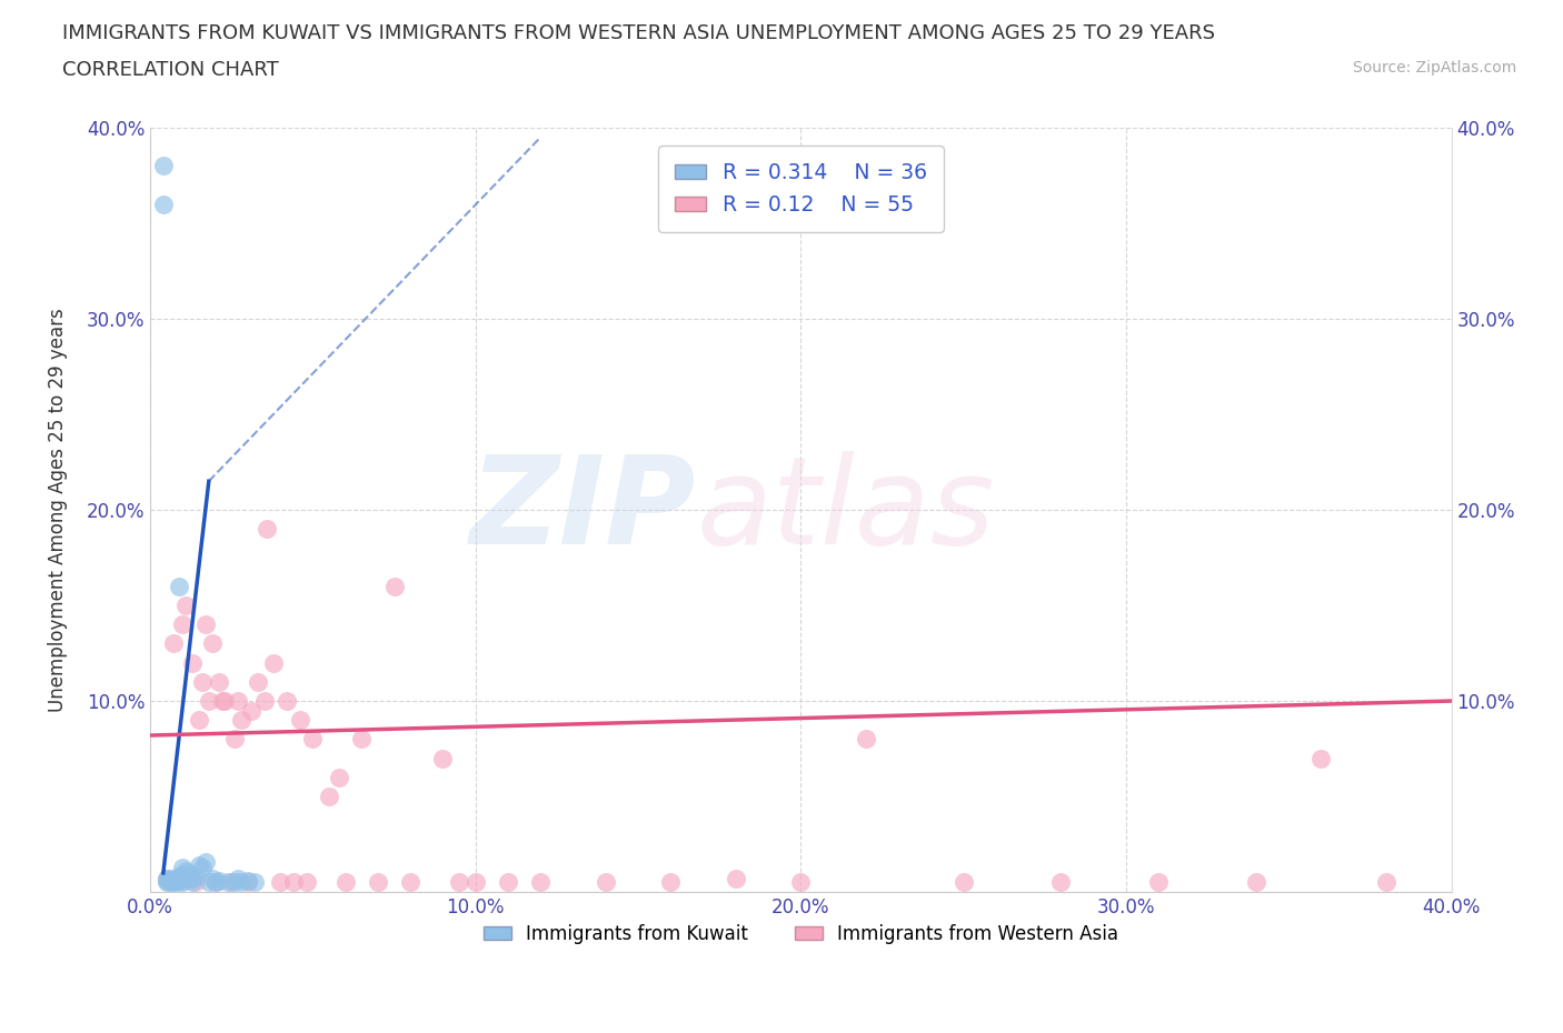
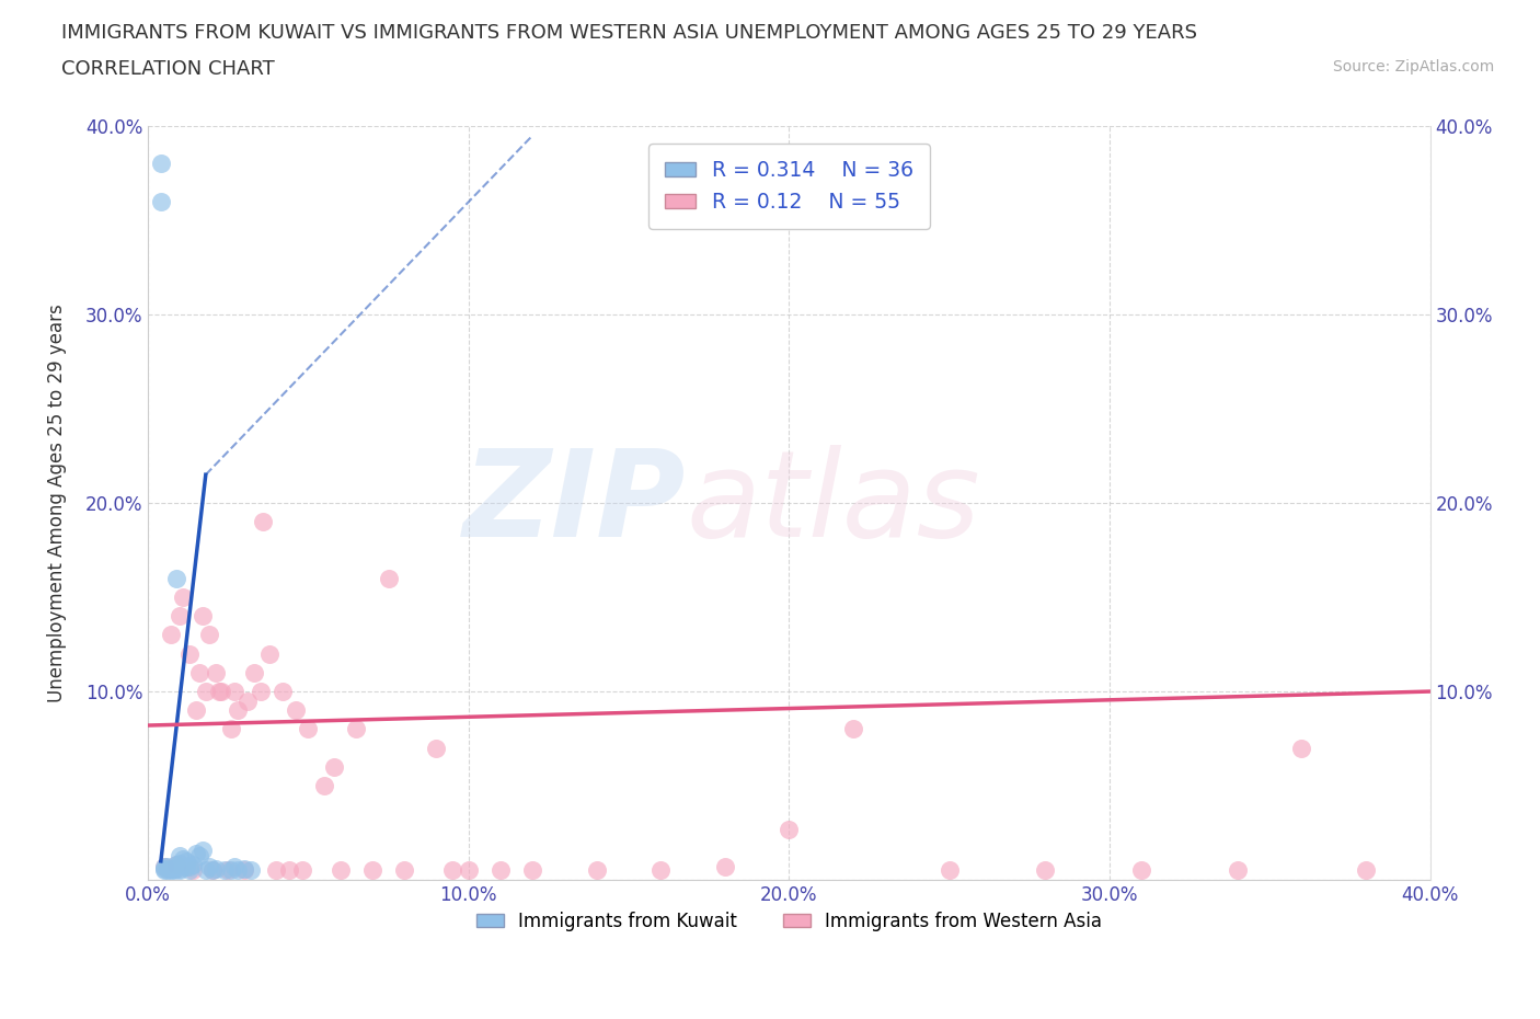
Immigrants from Western Asia/20.0%: 0.5% -> 2.7%
